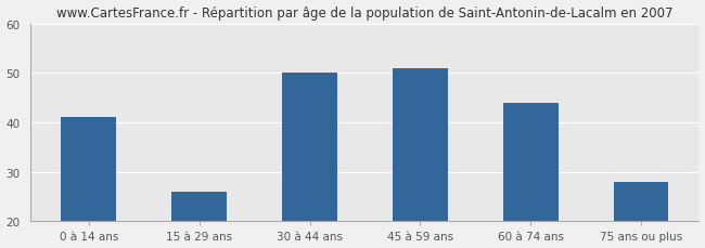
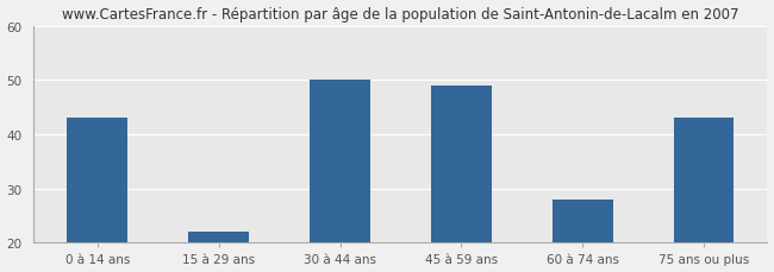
0 à 14 ans: 41 -> 43
15 à 29 ans: 26 -> 22
45 à 59 ans: 51 -> 49
60 à 74 ans: 44 -> 28
75 ans ou plus: 28 -> 43
